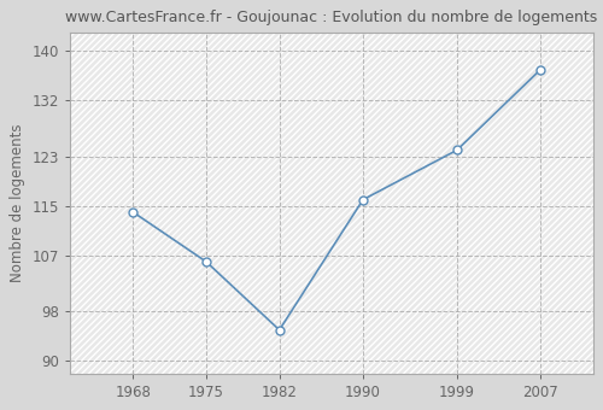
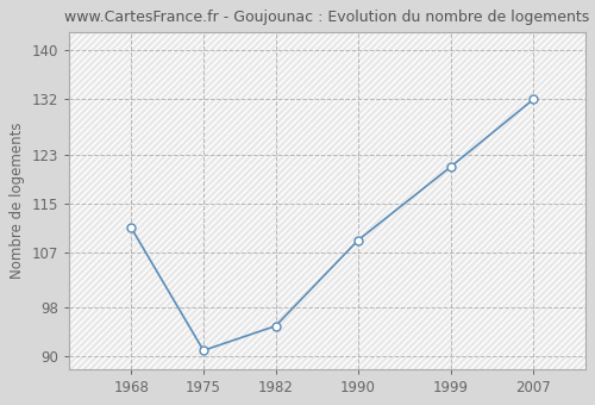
1968: 114 -> 111
1975: 106 -> 91
1990: 116 -> 109
1999: 124 -> 121
2007: 137 -> 132
